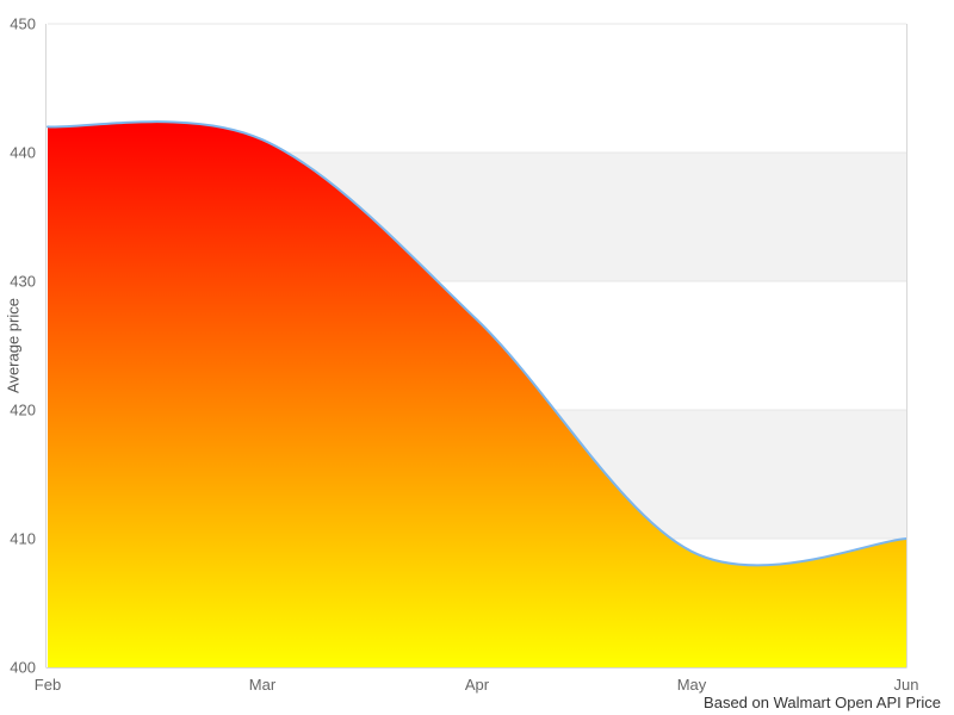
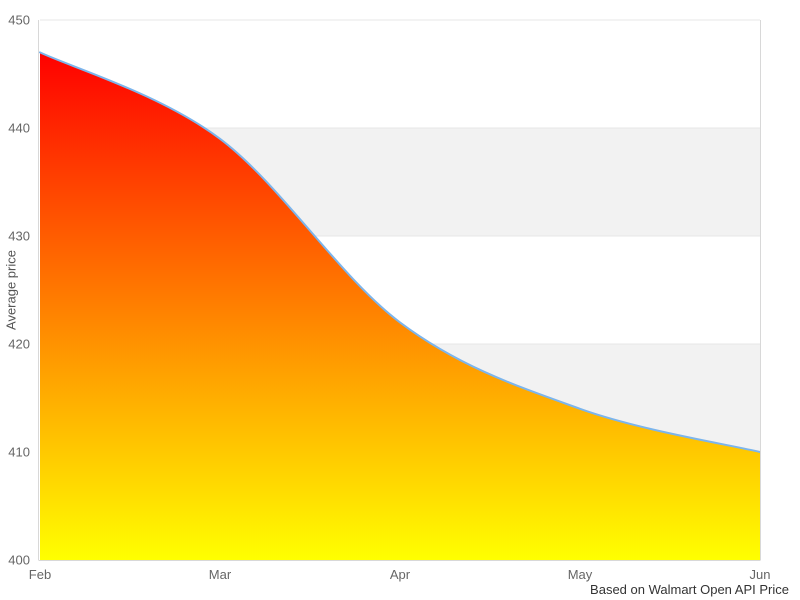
Feb: 442 -> 447
Mar: 441 -> 439
Apr: 427 -> 422
May: 409 -> 414
